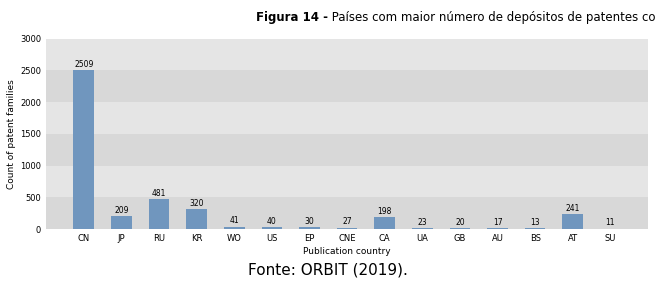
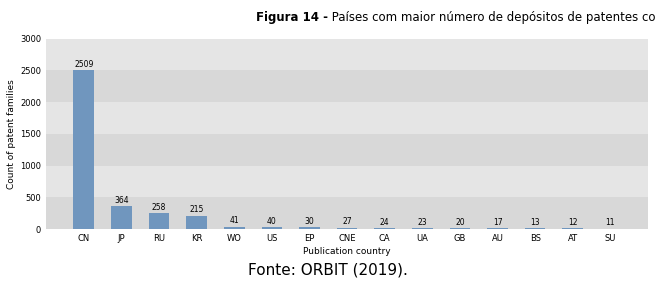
JP: 209 -> 364
RU: 481 -> 258
KR: 320 -> 215
CA: 198 -> 24
AT: 241 -> 12
